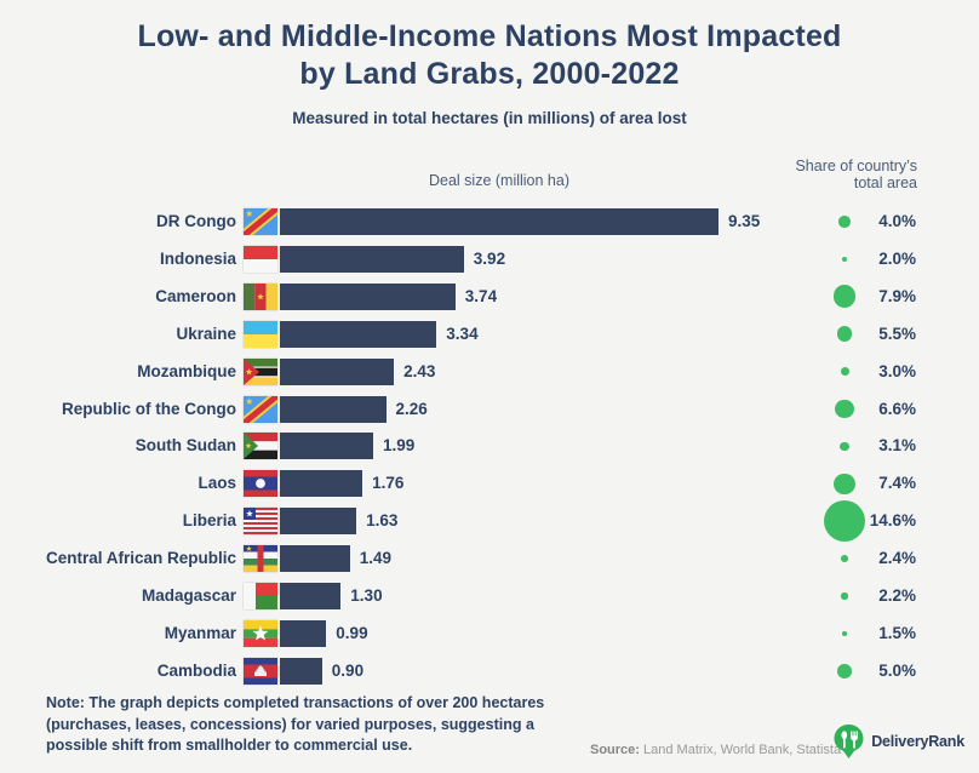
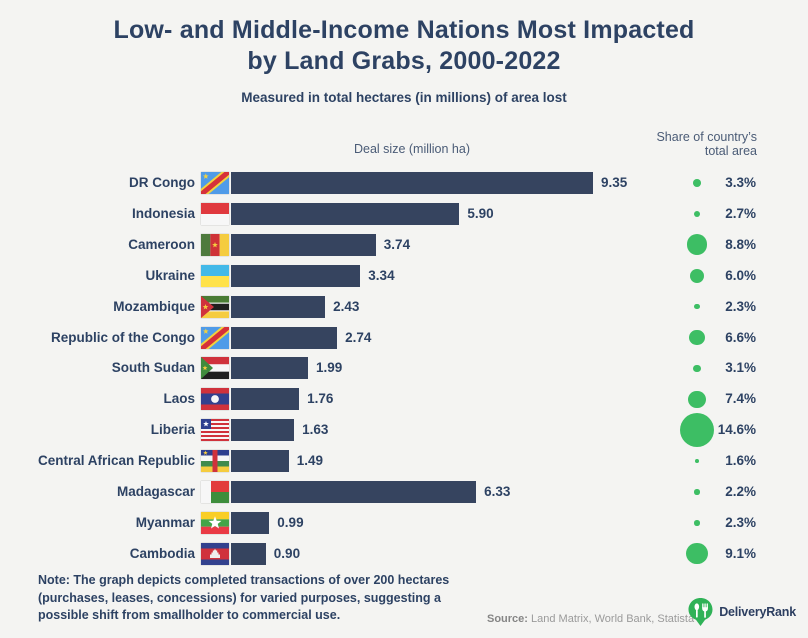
Share of country’s total area/DR Congo: 4.0% -> 3.3%
Deal size (million ha)/Indonesia: 3.92 -> 5.90
Share of country’s total area/Indonesia: 2.0% -> 2.7%
Share of country’s total area/Cameroon: 7.9% -> 8.8%
Share of country’s total area/Ukraine: 5.5% -> 6.0%
Share of country’s total area/Mozambique: 3.0% -> 2.3%
Deal size (million ha)/Republic of the Congo: 2.26 -> 2.74
Share of country’s total area/Central African Republic: 2.4% -> 1.6%
Deal size (million ha)/Madagascar: 1.30 -> 6.33
Share of country’s total area/Myanmar: 1.5% -> 2.3%
Share of country’s total area/Cambodia: 5.0% -> 9.1%
